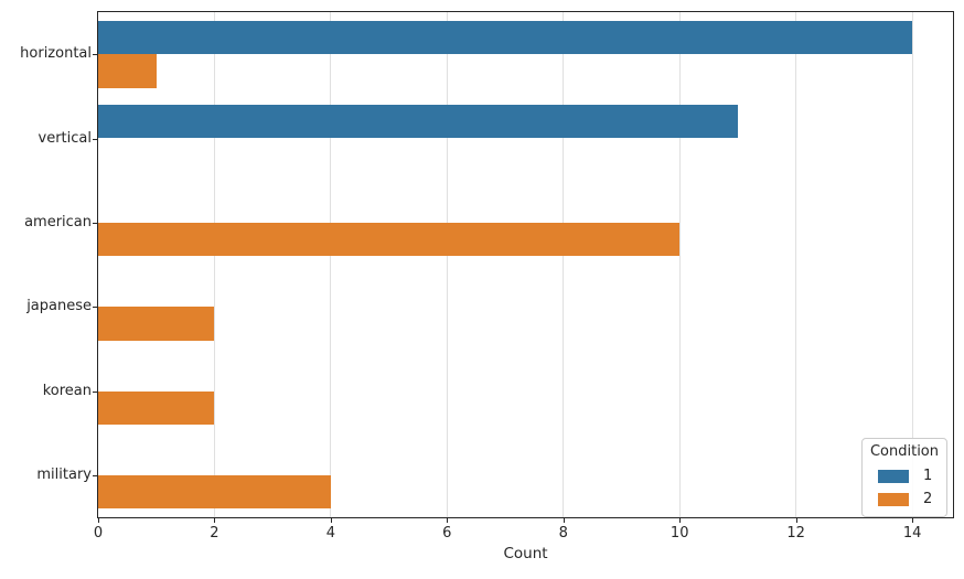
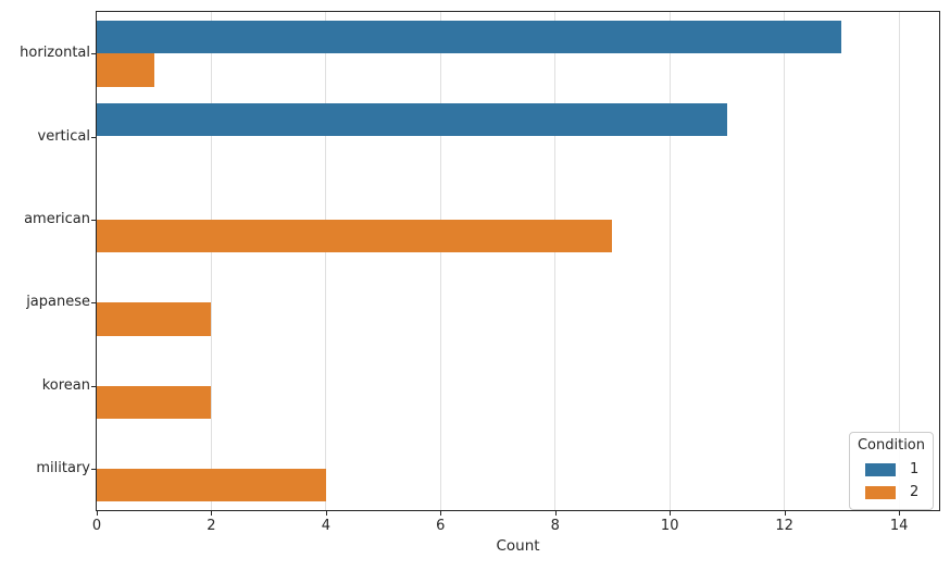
1/horizontal: 14 -> 13
2/american: 10 -> 9
